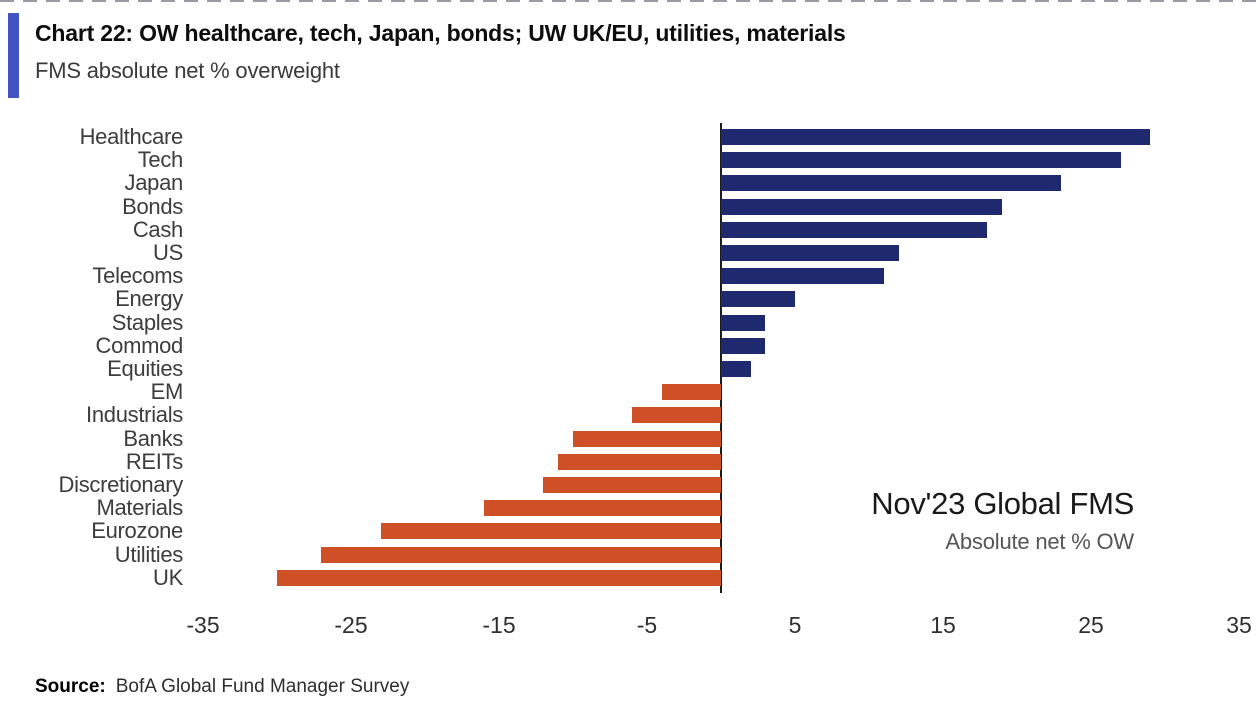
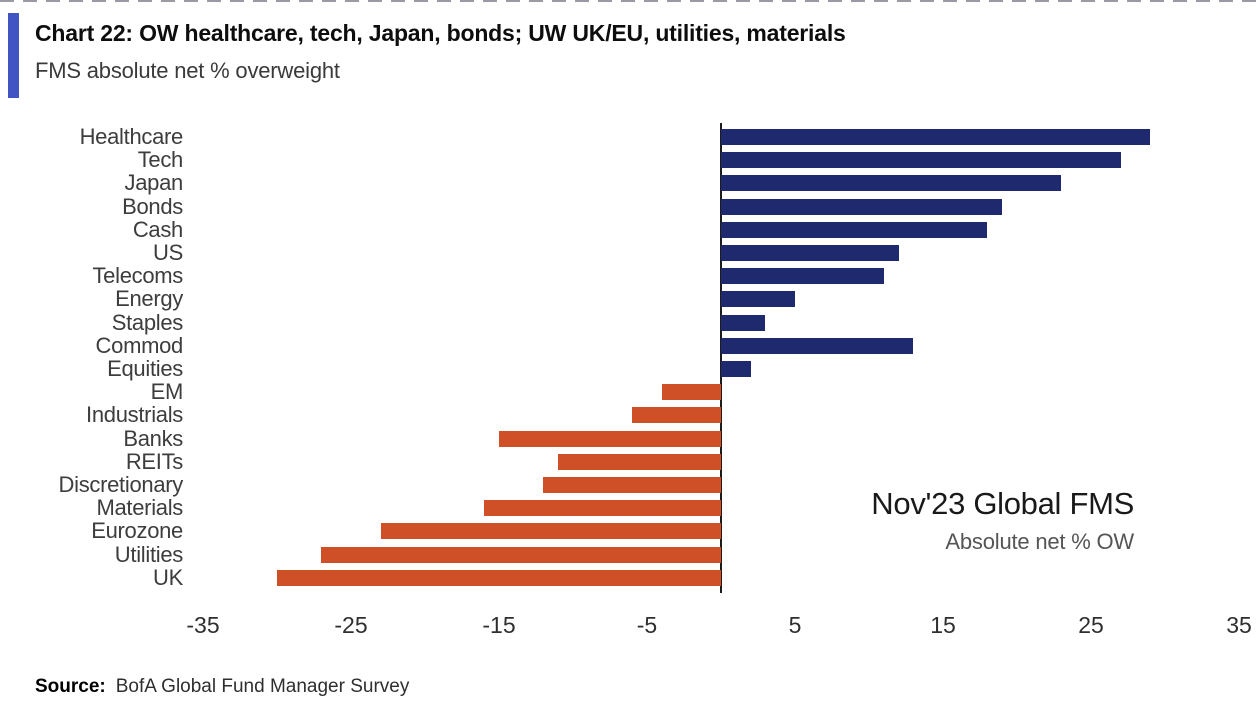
Commod: 3 -> 13
Banks: -10 -> -15
